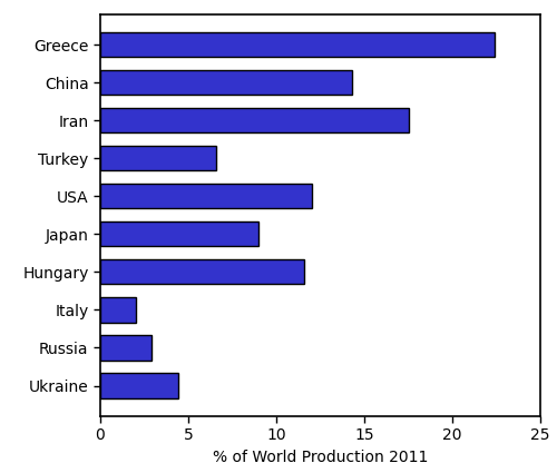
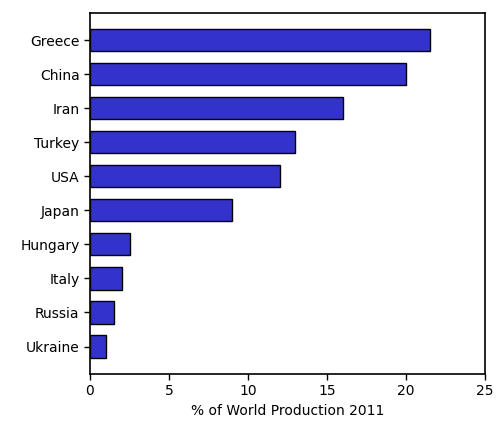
Greece: 22.4 -> 21.5
China: 14.3 -> 20.0
Iran: 17.5 -> 16.0
Turkey: 6.6 -> 13.0
Hungary: 11.6 -> 2.5
Russia: 2.9 -> 1.5
Ukraine: 4.4 -> 1.0
